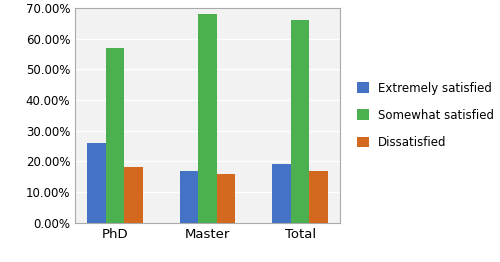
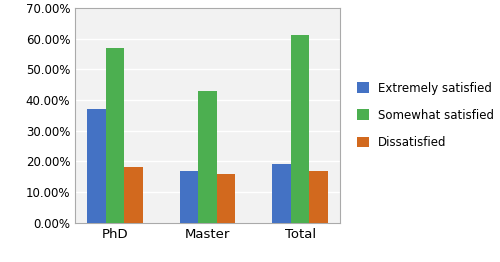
Extremely satisfied/PhD: 26% -> 37%
Somewhat satisfied/Master: 68% -> 43%
Somewhat satisfied/Total: 66% -> 61%
